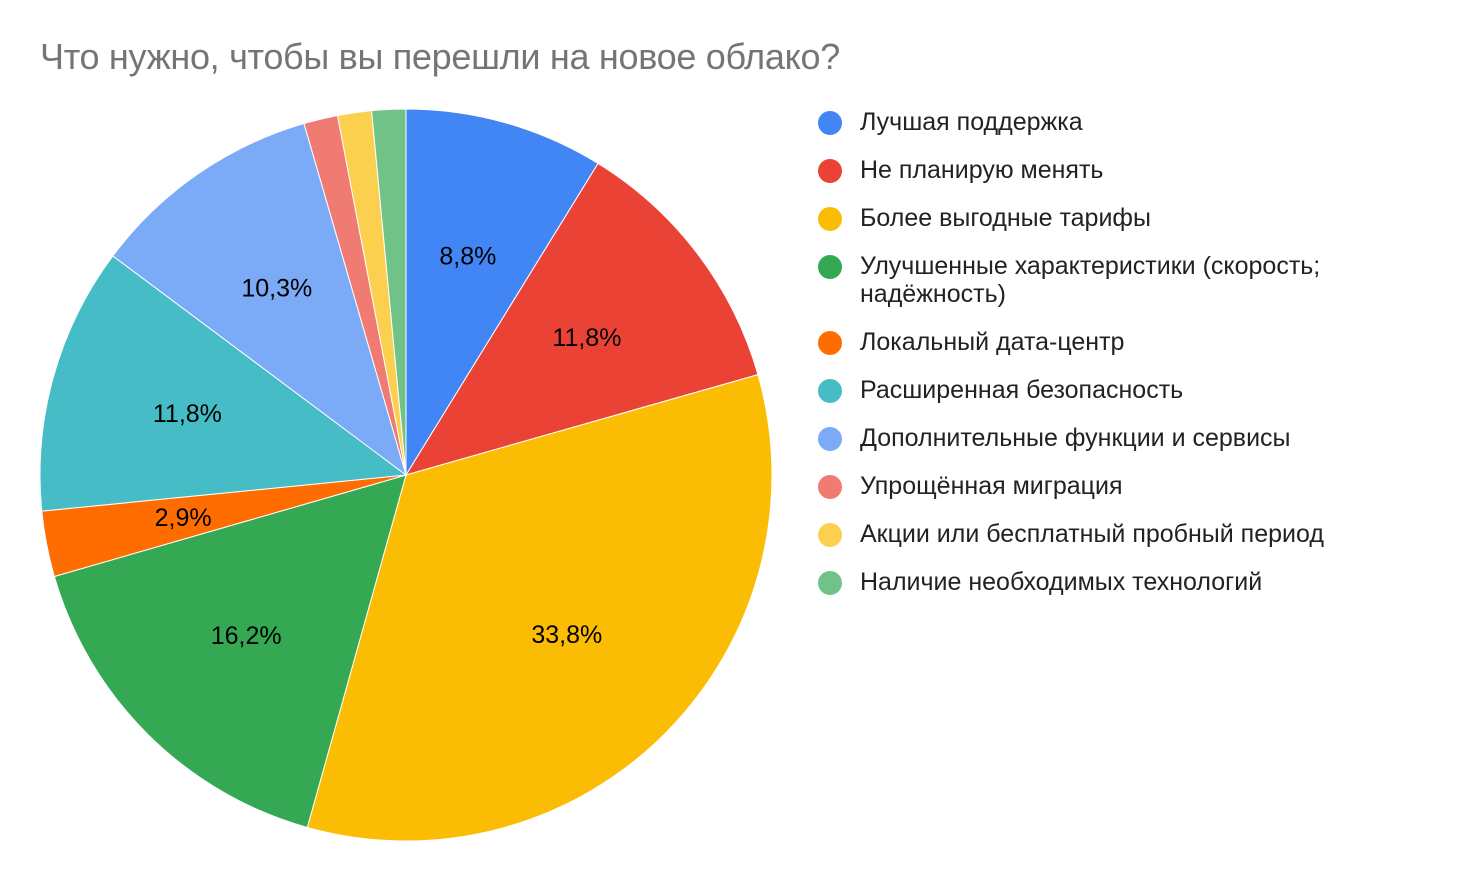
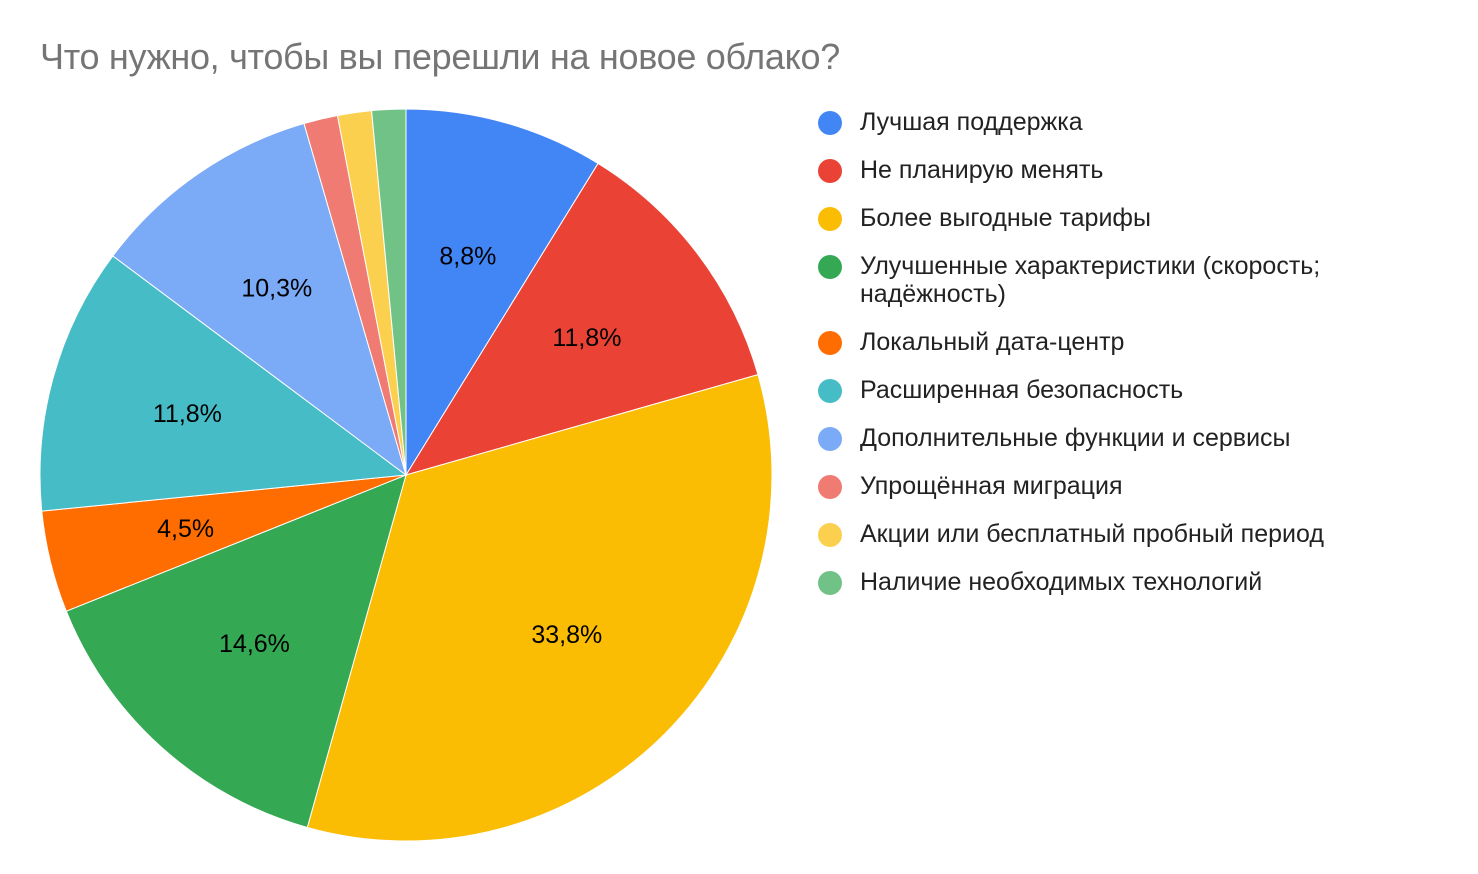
Улучшенные характеристики (скорость; надёжность): 16,2% -> 14,6%
Локальный дата-центр: 2,9% -> 4,5%
